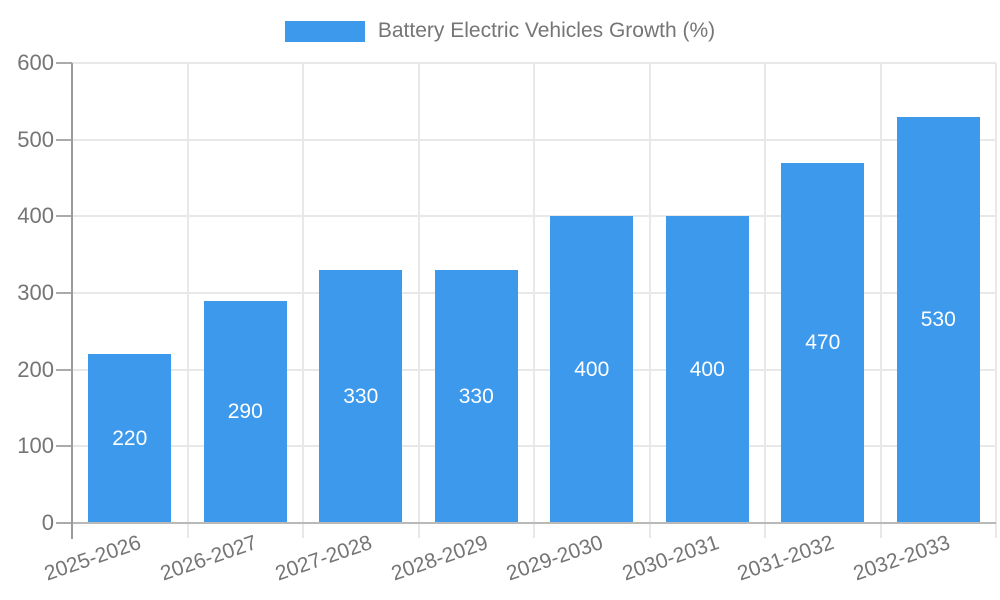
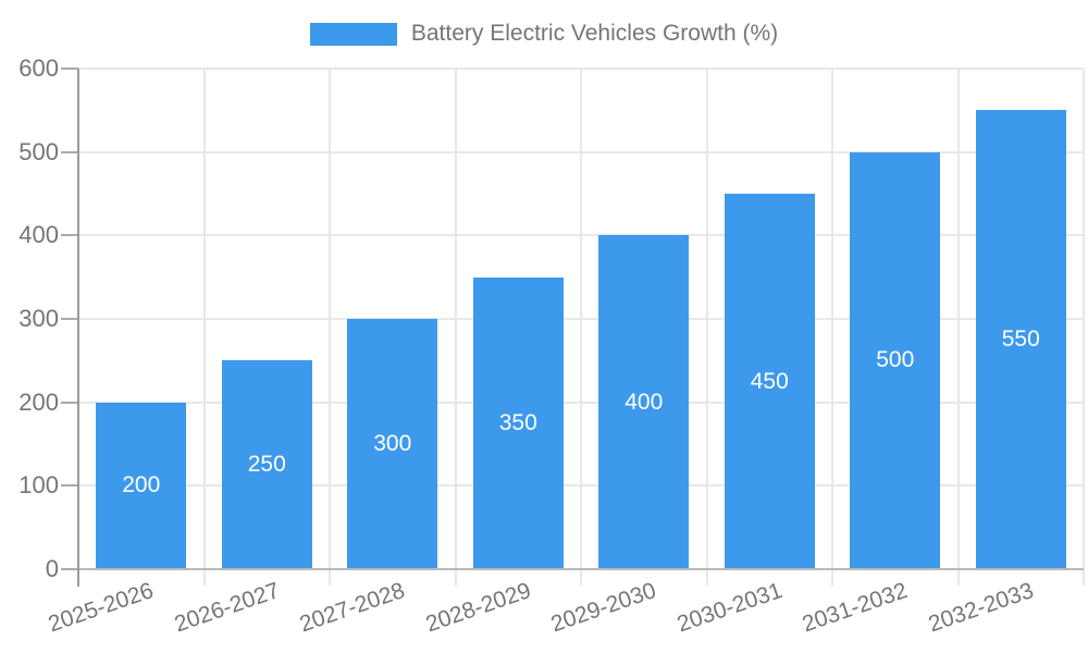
2025-2026: 220 -> 200
2026-2027: 290 -> 250
2027-2028: 330 -> 300
2028-2029: 330 -> 350
2030-2031: 400 -> 450
2031-2032: 470 -> 500
2032-2033: 530 -> 550
